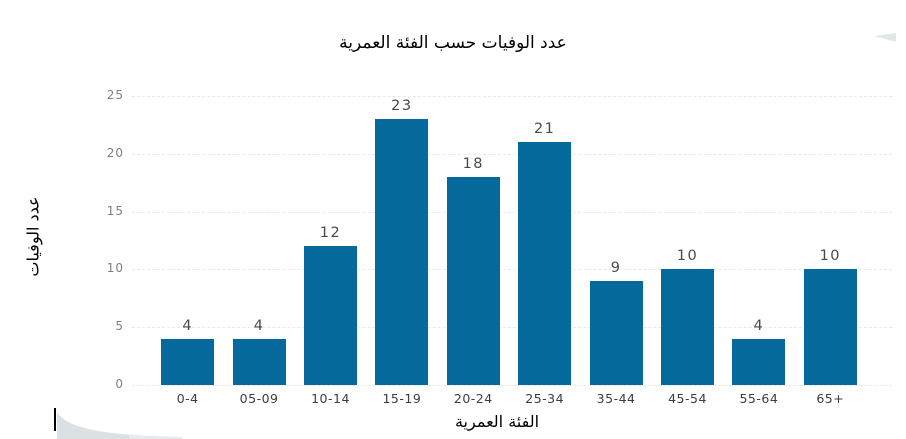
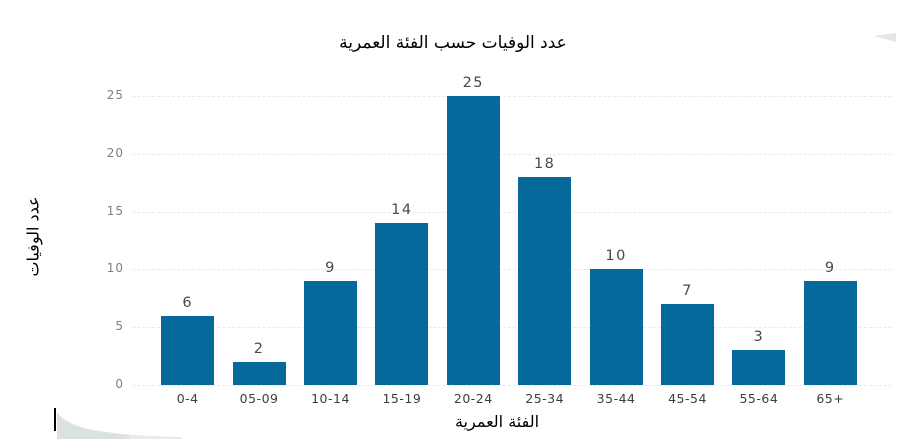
0-4: 4 -> 6
05-09: 4 -> 2
10-14: 12 -> 9
15-19: 23 -> 14
20-24: 18 -> 25
25-34: 21 -> 18
35-44: 9 -> 10
45-54: 10 -> 7
55-64: 4 -> 3
65+: 10 -> 9
